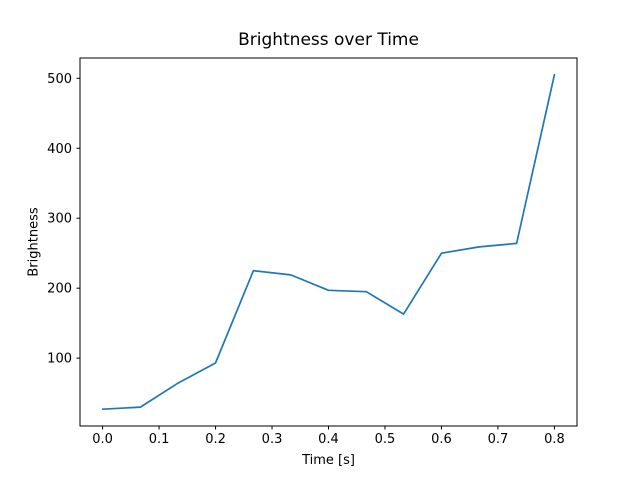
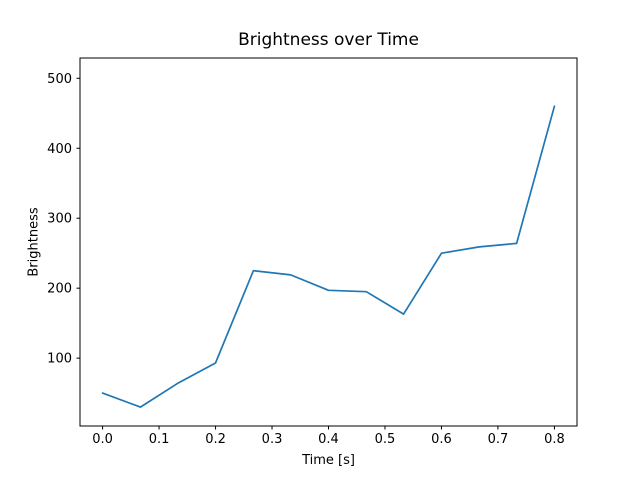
0.0: 30 -> 50
0.8: 500 -> 460
